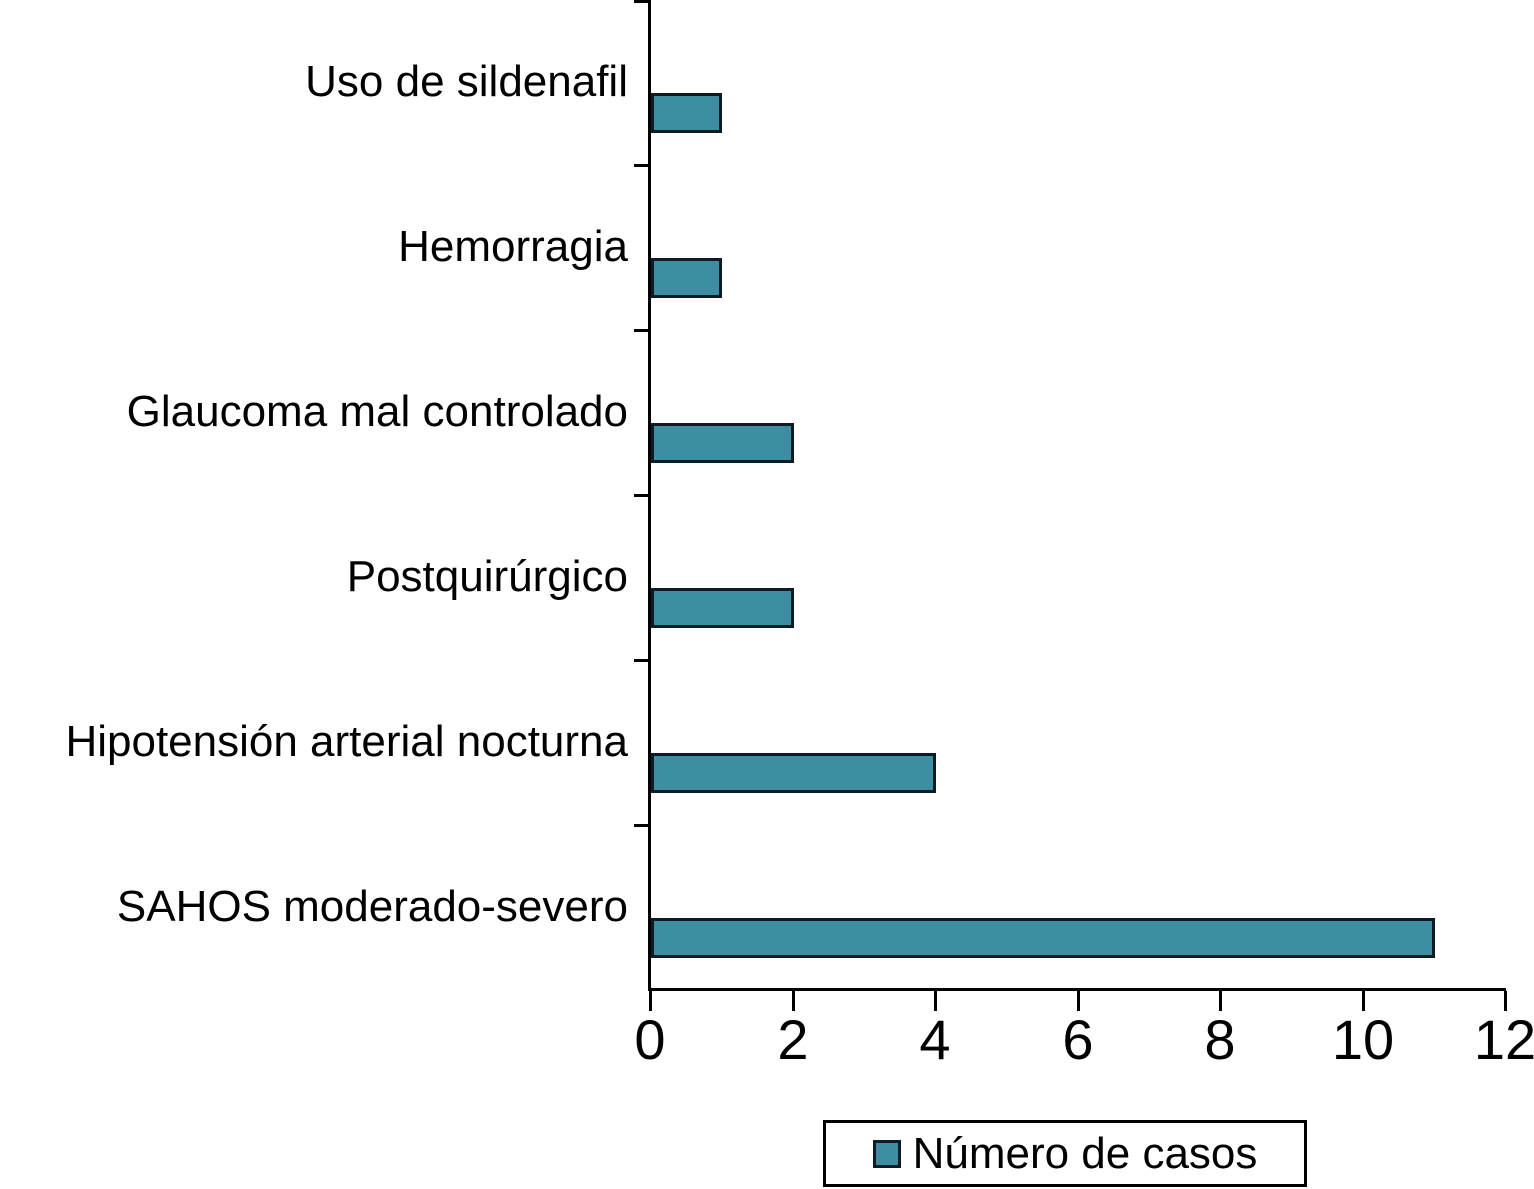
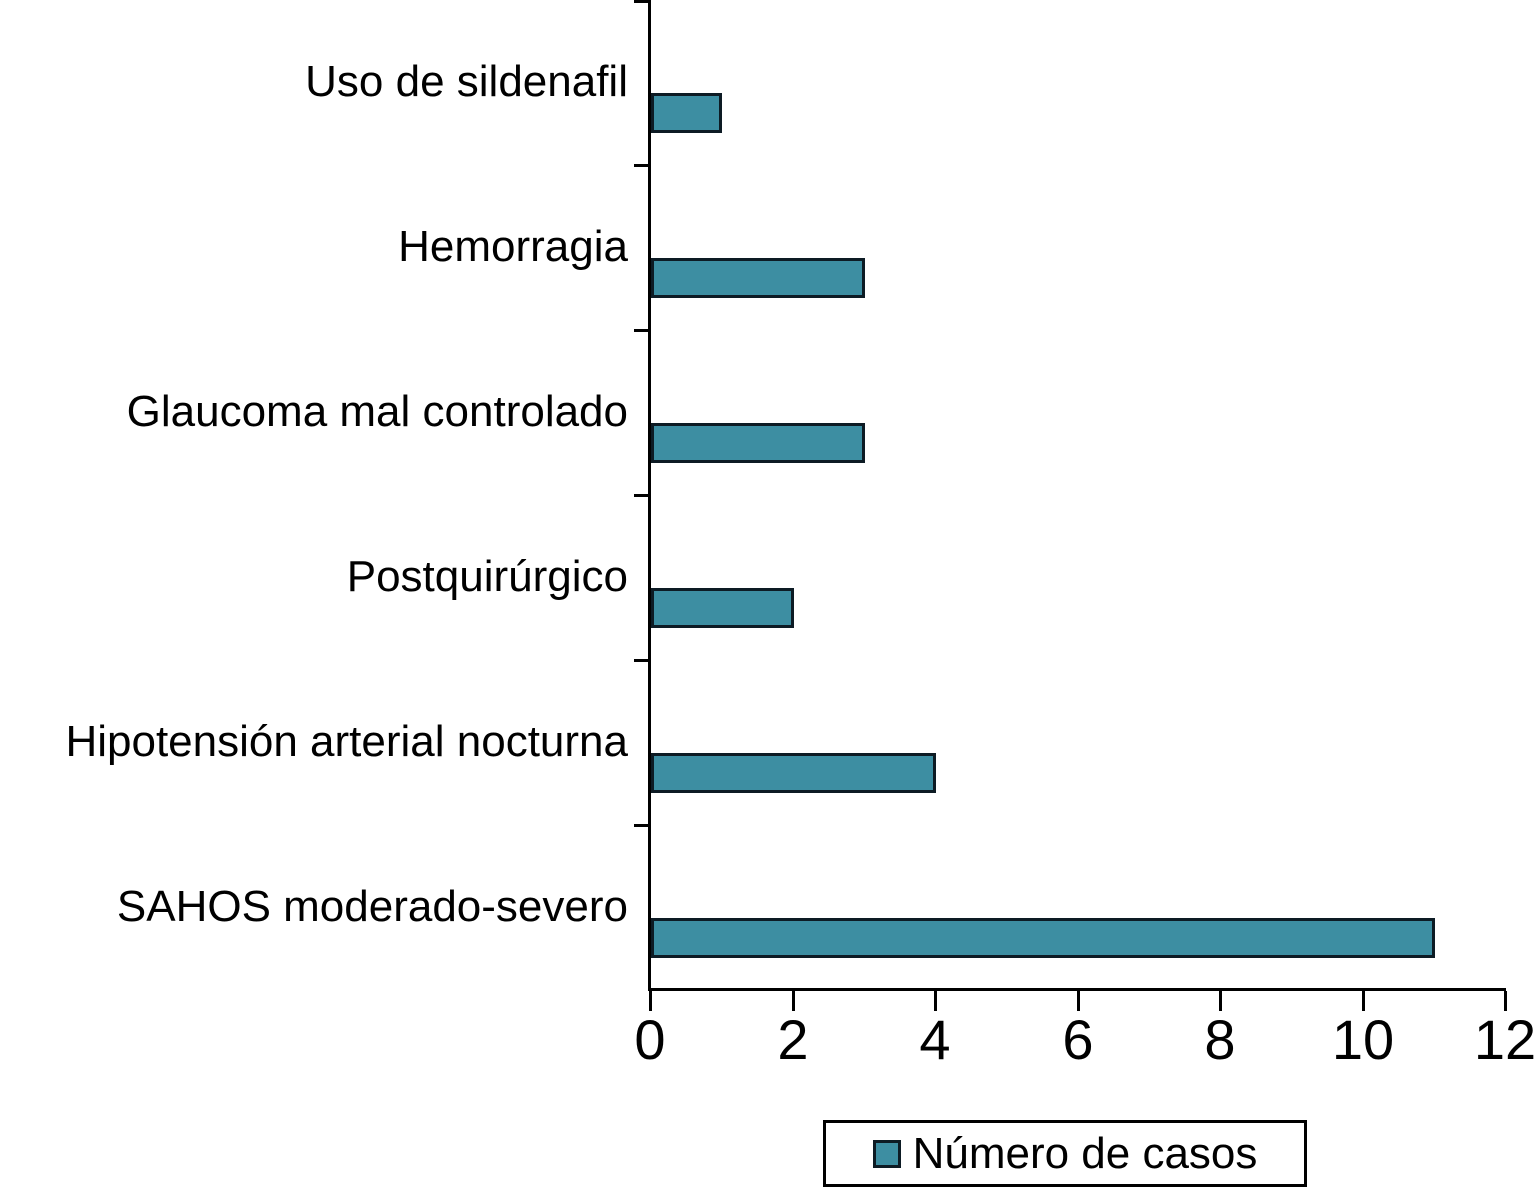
Hemorragia: 1 -> 3
Glaucoma mal controlado: 2 -> 3
